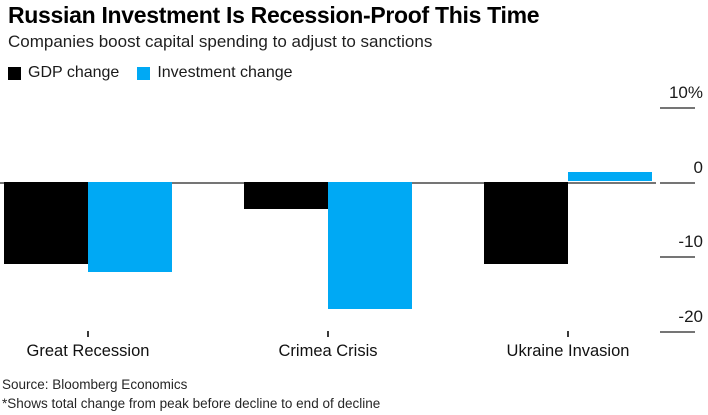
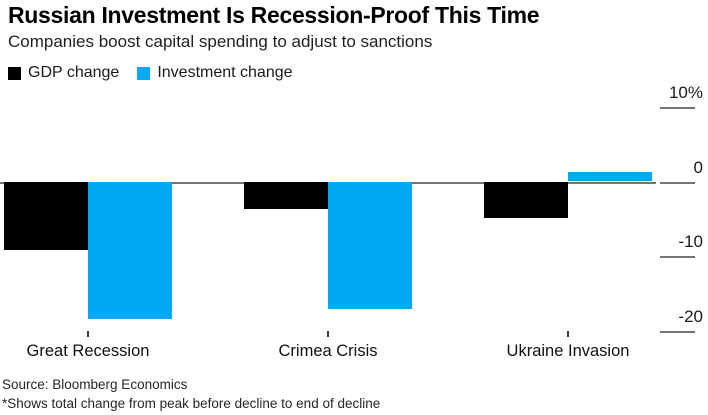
GDP change/Great Recession: -11% -> -9%
Investment change/Great Recession: -12% -> -18%
GDP change/Ukraine Invasion: -11% -> -5%
